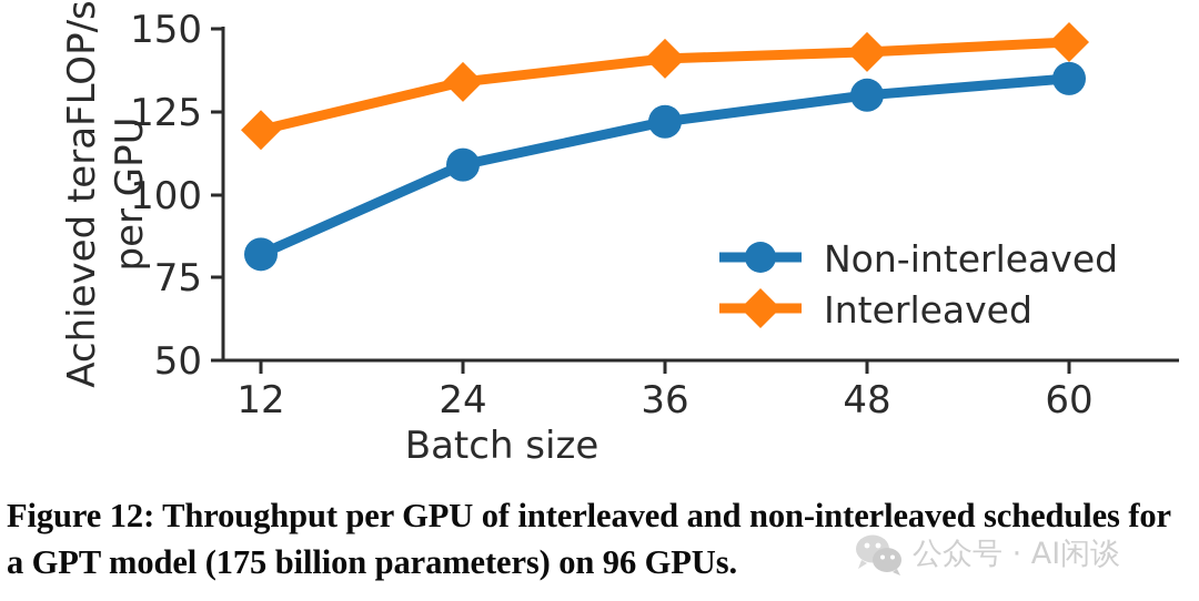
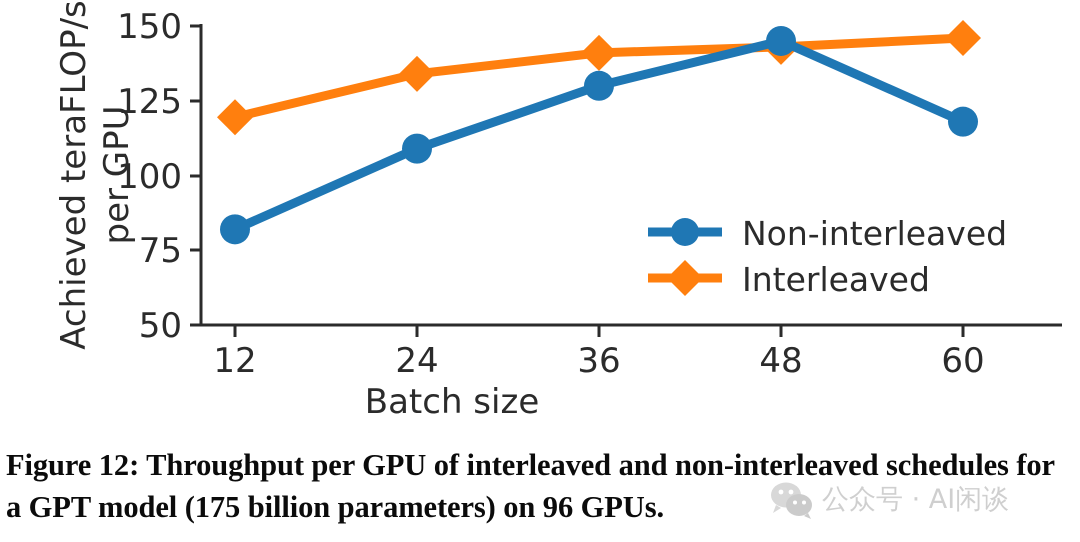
Non-interleaved/36: 122 -> 130
Non-interleaved/48: 130 -> 145
Non-interleaved/60: 135 -> 118
